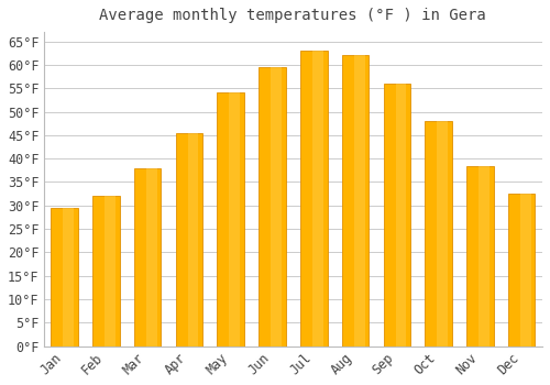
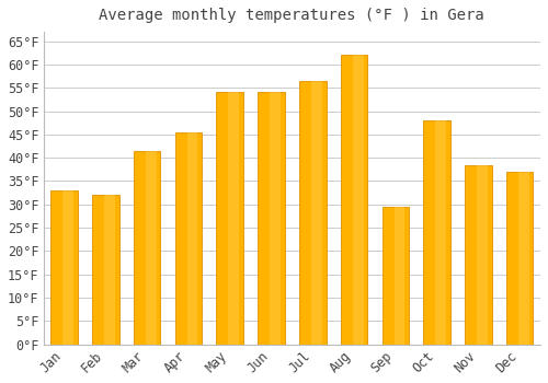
Jan: 29.5°F -> 33.0°F
Mar: 38.0°F -> 41.5°F
Jun: 59.5°F -> 54.0°F
Jul: 63.0°F -> 56.5°F
Sep: 56.0°F -> 29.5°F
Dec: 32.5°F -> 37.0°F
